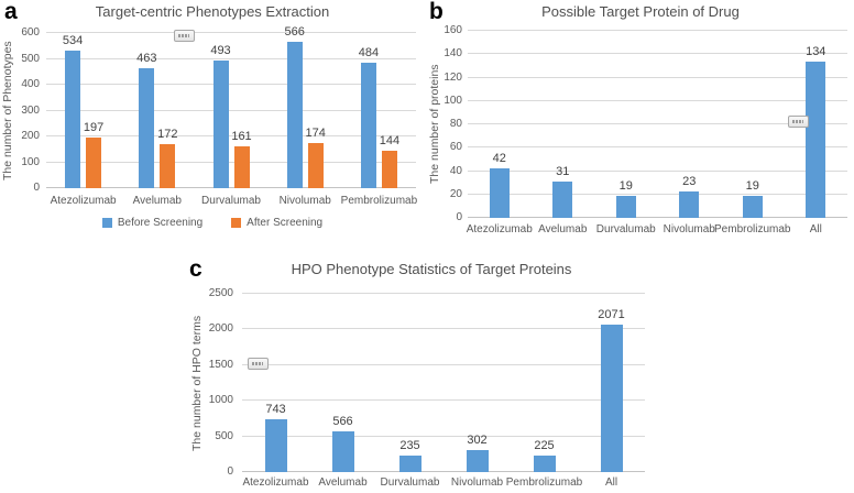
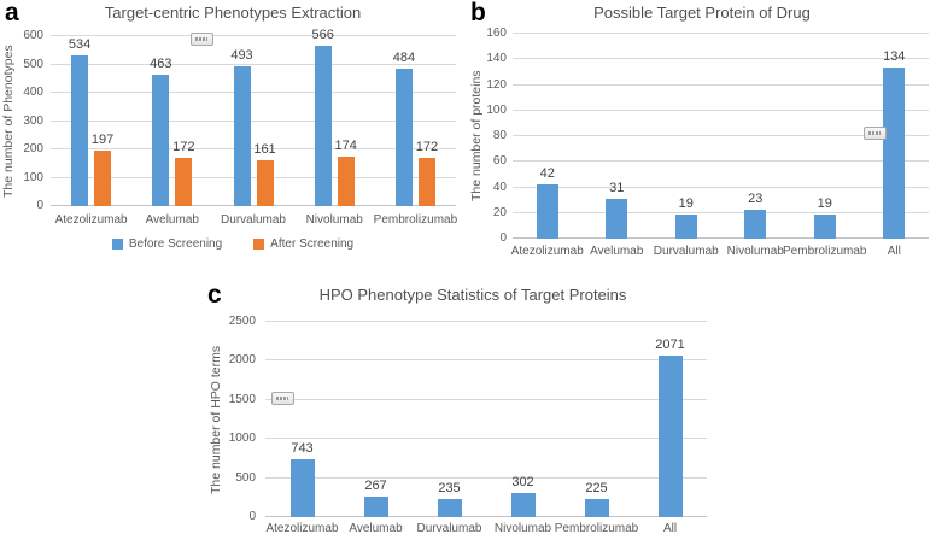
Target-centric Phenotypes Extraction/After Screening/Pembrolizumab: 144 -> 172
HPO Phenotype Statistics of Target Proteins/Avelumab: 566 -> 267
